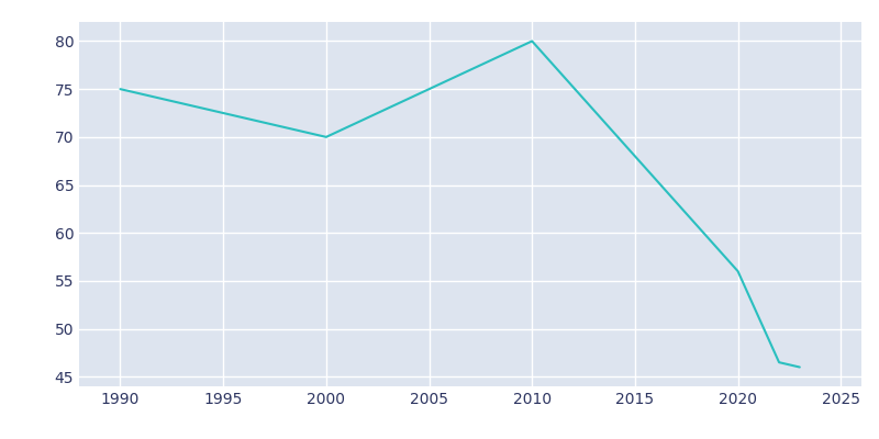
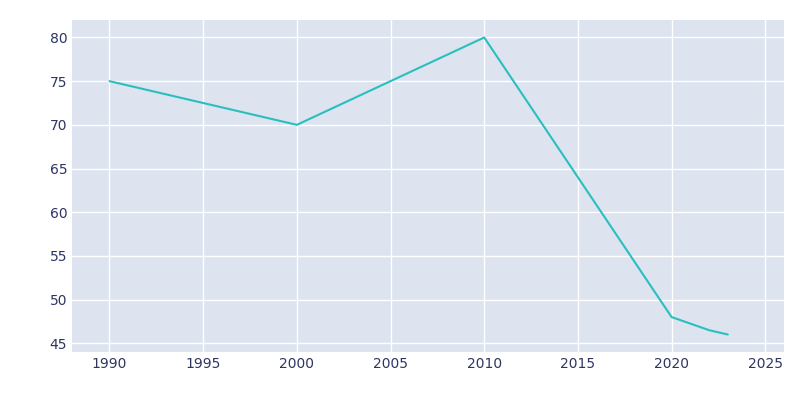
2020: 56.0 -> 48.0
